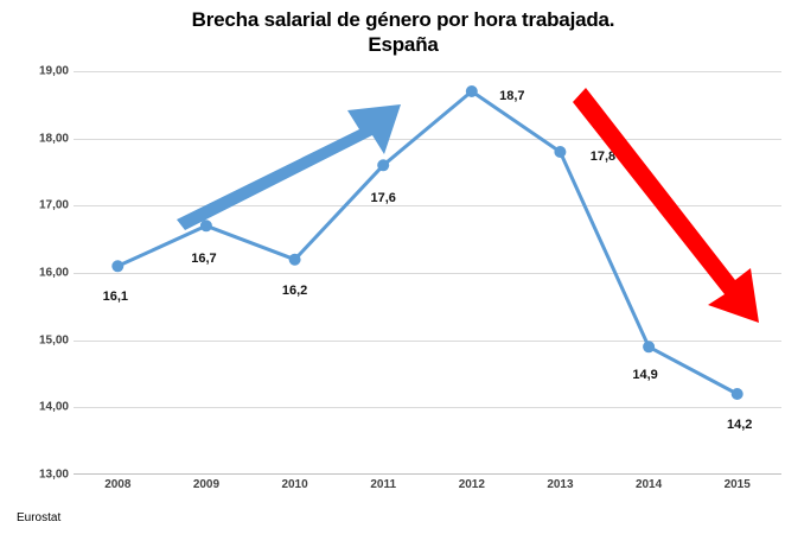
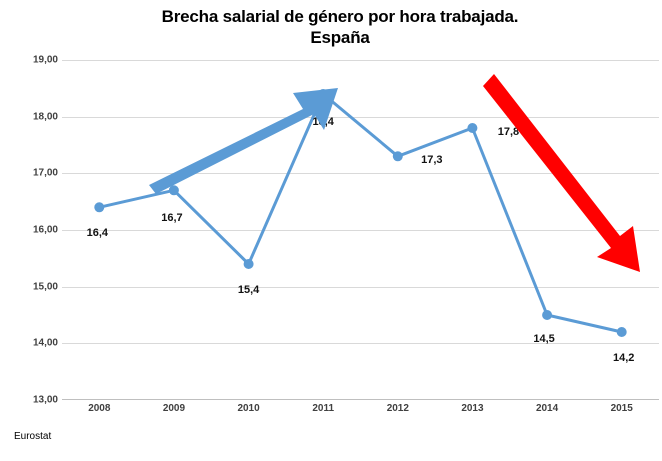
2008: 16,1 -> 16,4
2010: 16,2 -> 15,4
2011: 17,6 -> 18,4
2012: 18,7 -> 17,3
2014: 14,9 -> 14,5
